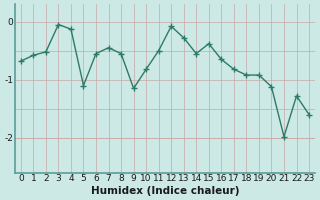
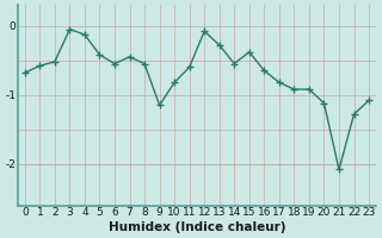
5: -1.10 -> -0.42
11: -0.50 -> -0.60
21: -1.98 -> -2.08
23: -1.60 -> -1.08
